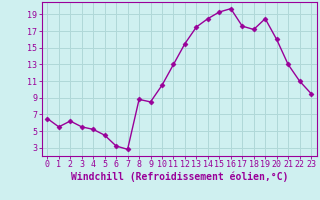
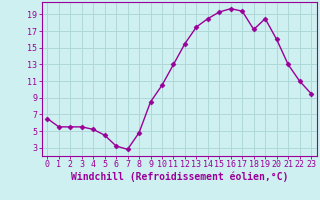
2: 6.2 -> 5.5
8: 8.8 -> 4.8
17: 17.6 -> 19.4
